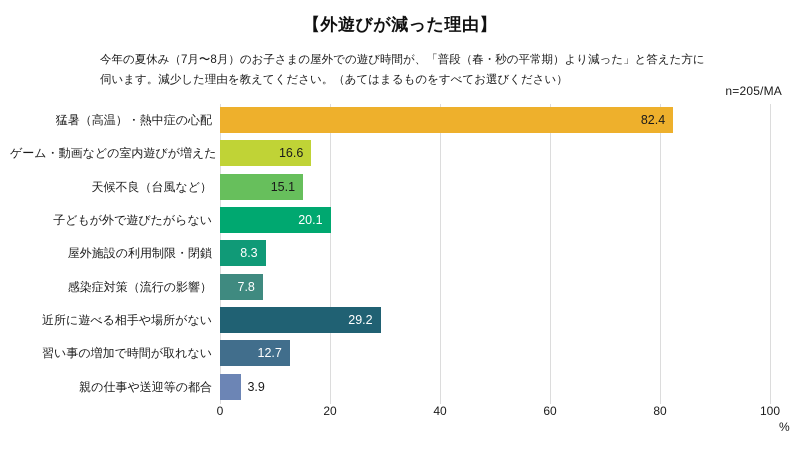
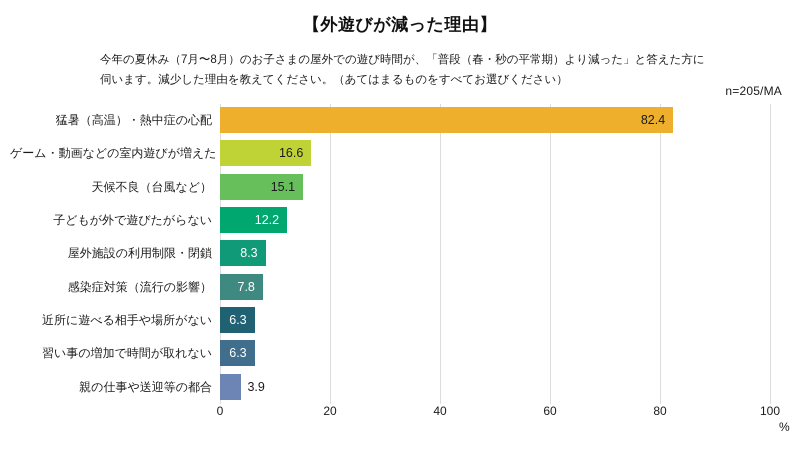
子どもが外で遊びたがらない: 20.1 -> 12.2
近所に遊べる相手や場所がない: 29.2 -> 6.3
習い事の増加で時間が取れない: 12.7 -> 6.3
